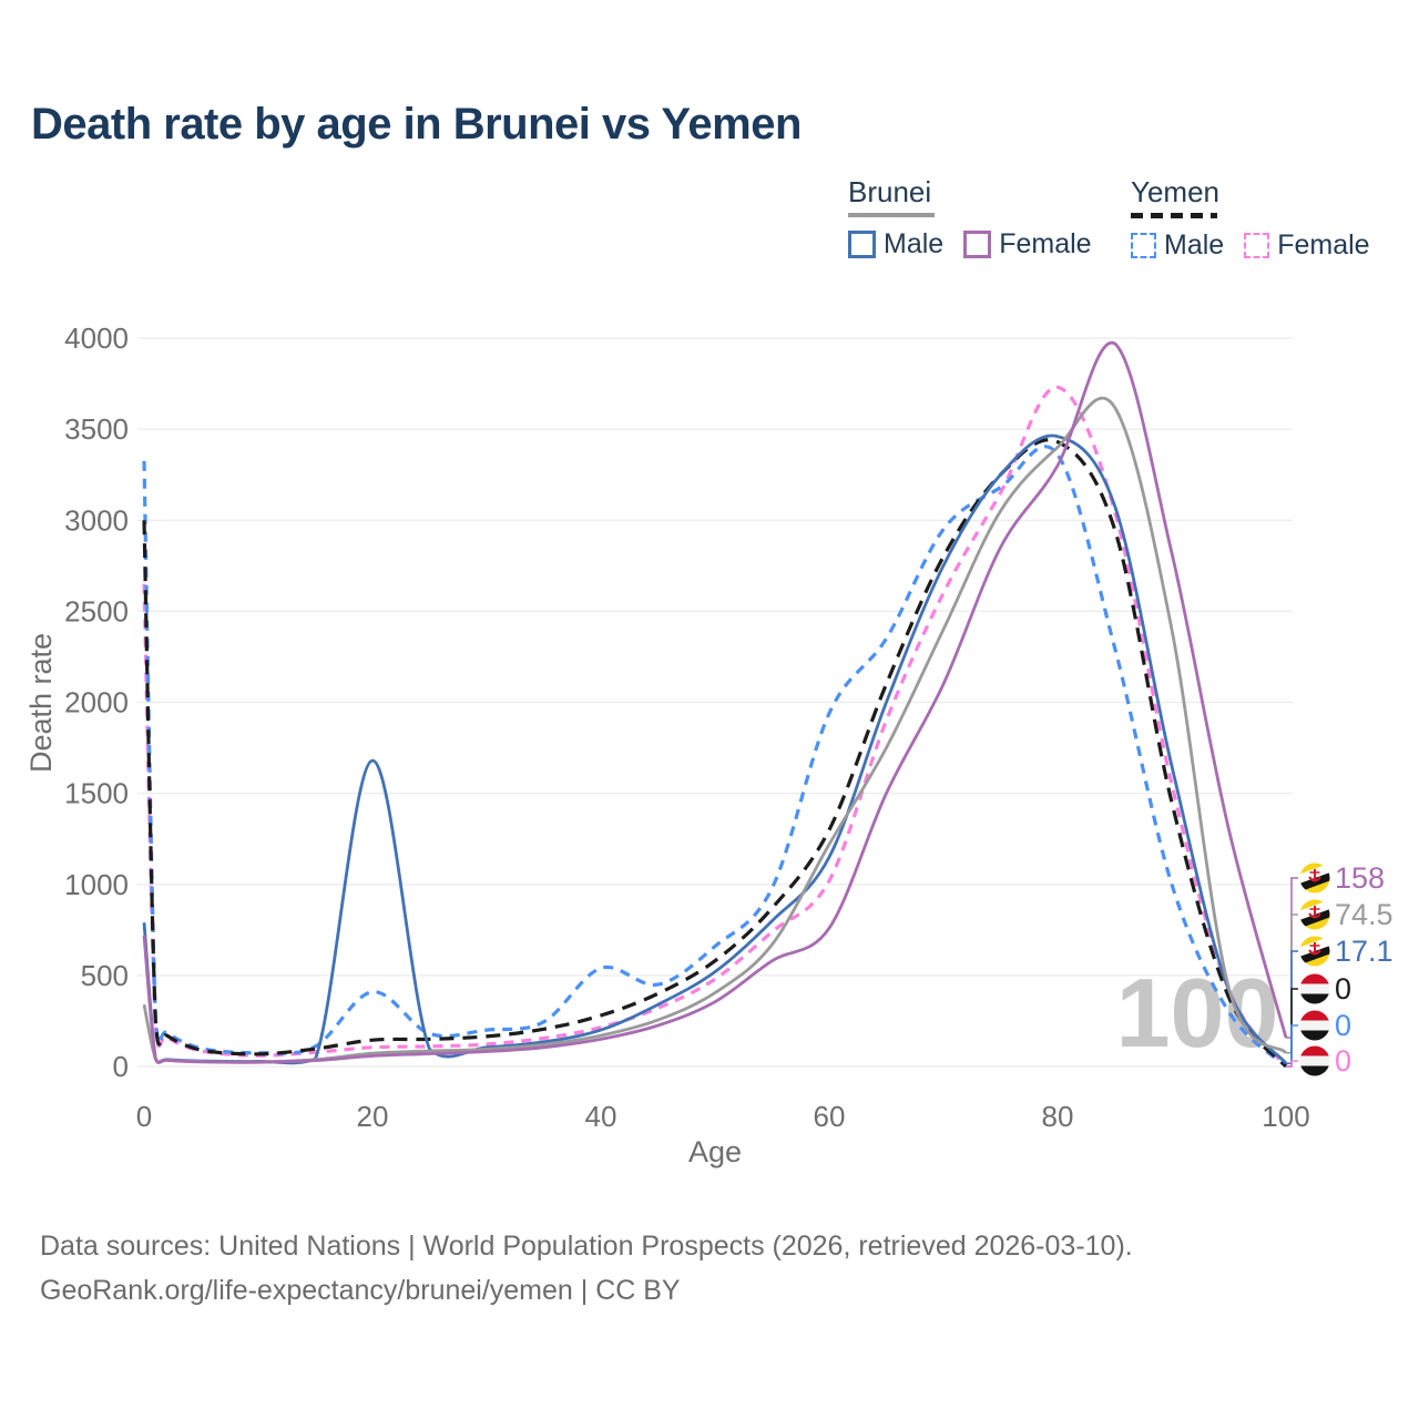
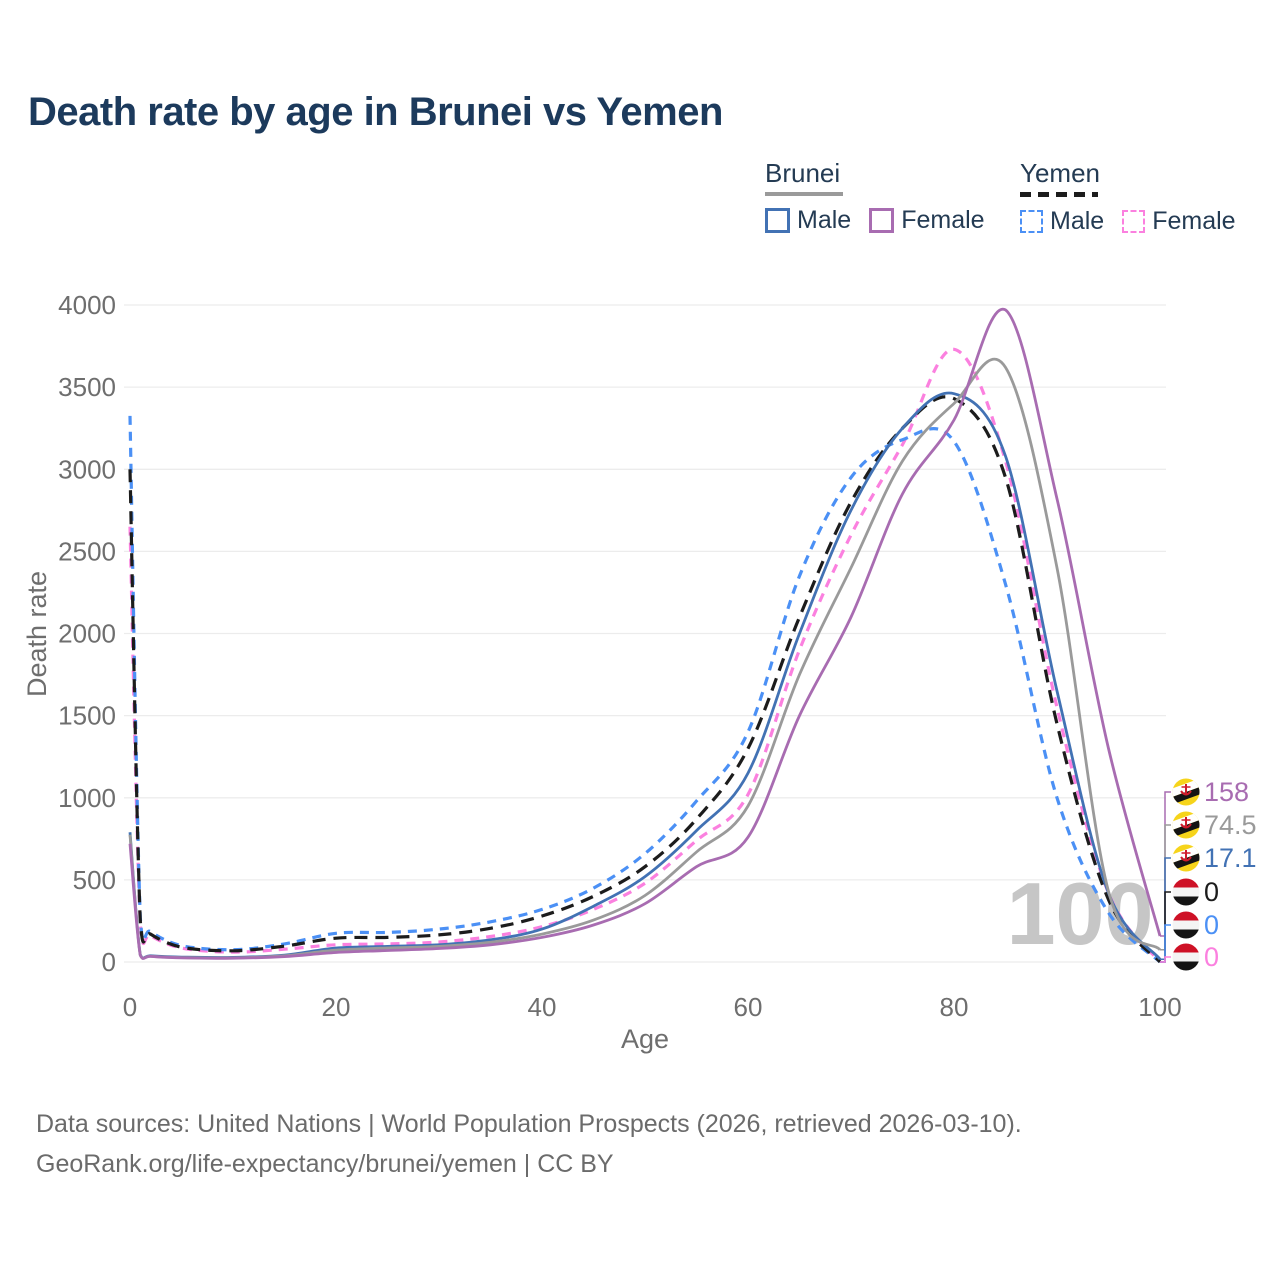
Brunei/0: 340 -> 780
Brunei Male/20: 1680 -> 80
Yemen Male/20: 410 -> 180
Yemen Male/40: 540 -> 320
Brunei/60: 1220 -> 950
Yemen Male/60: 1940 -> 1400
Yemen Male/80: 3360 -> 3170
